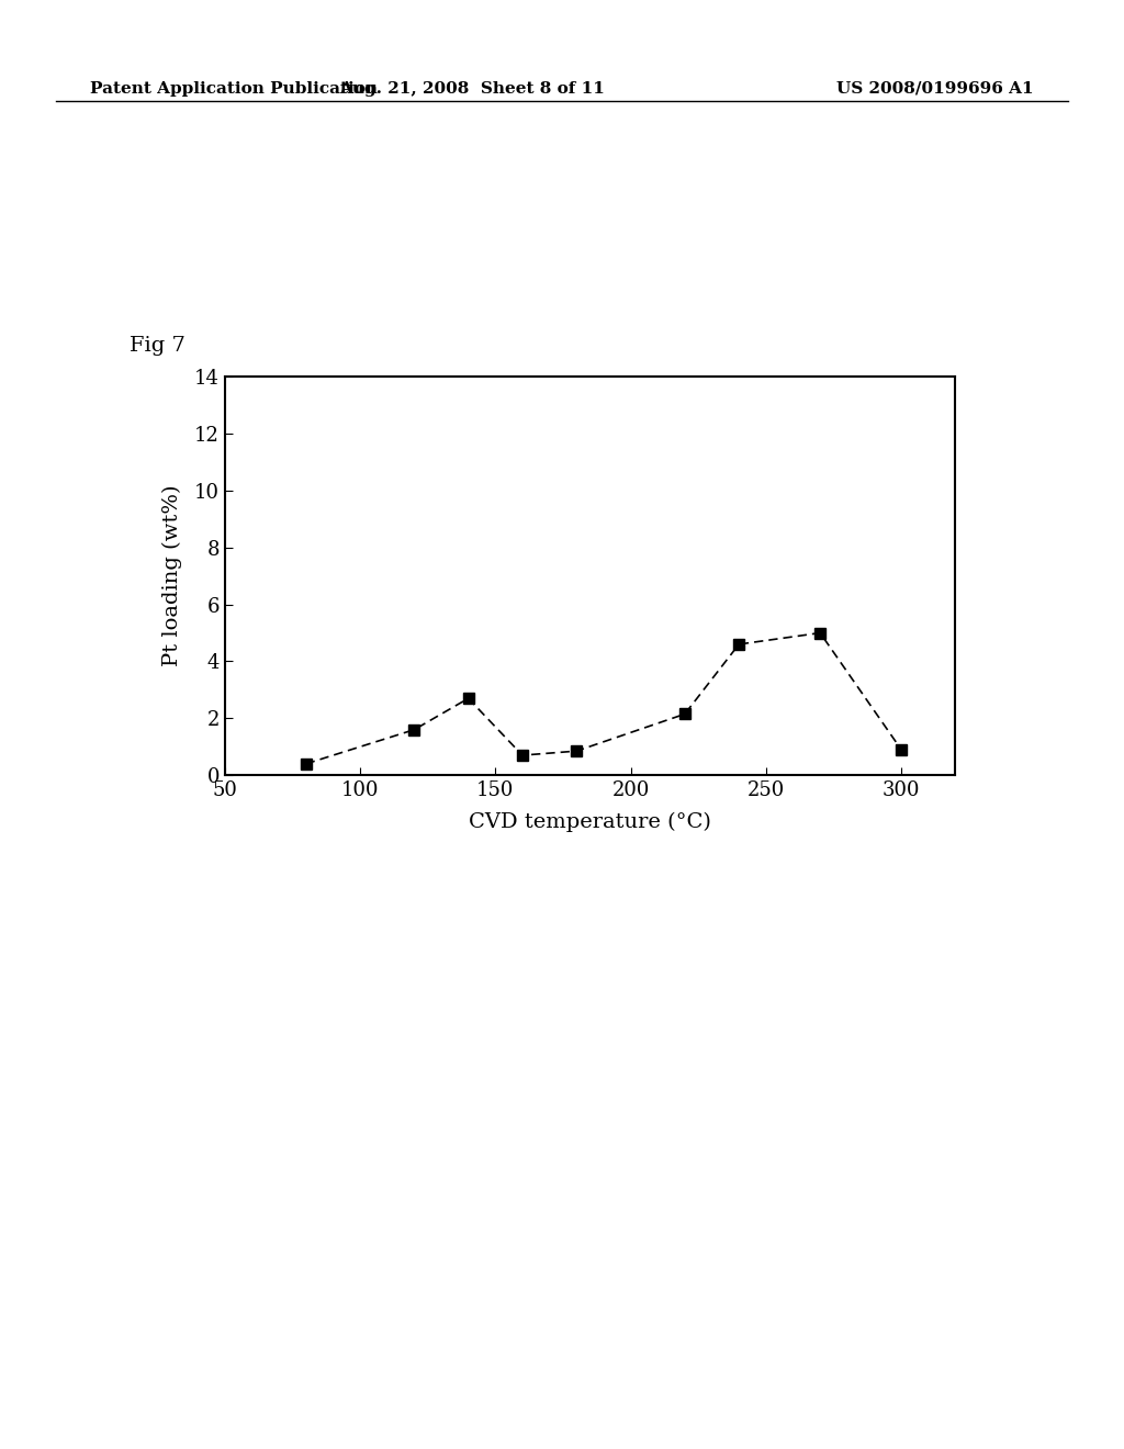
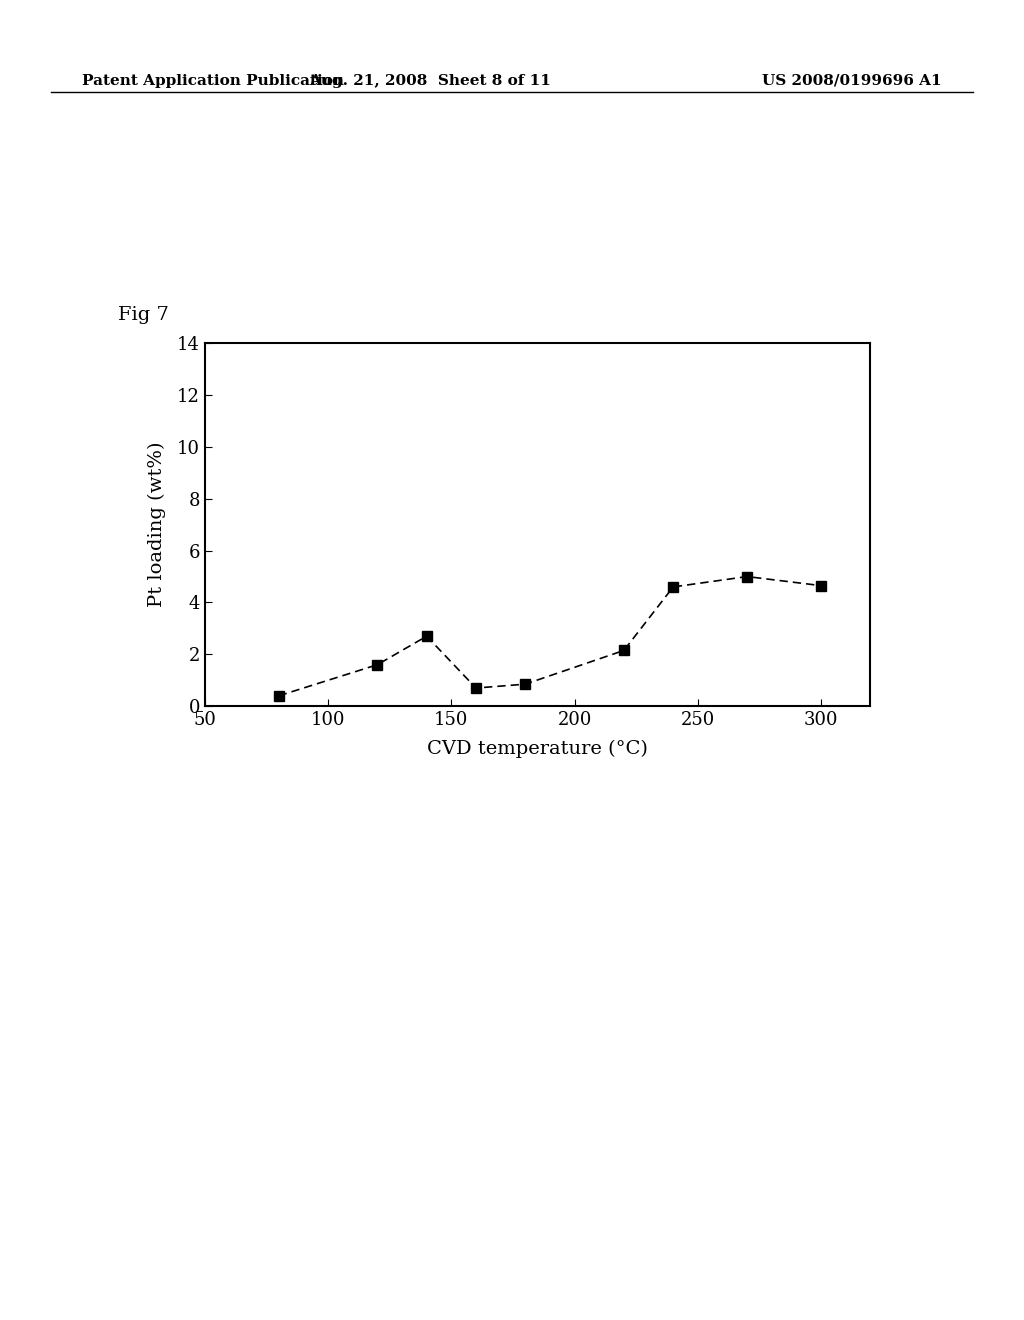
300: 0.90 -> 4.65
